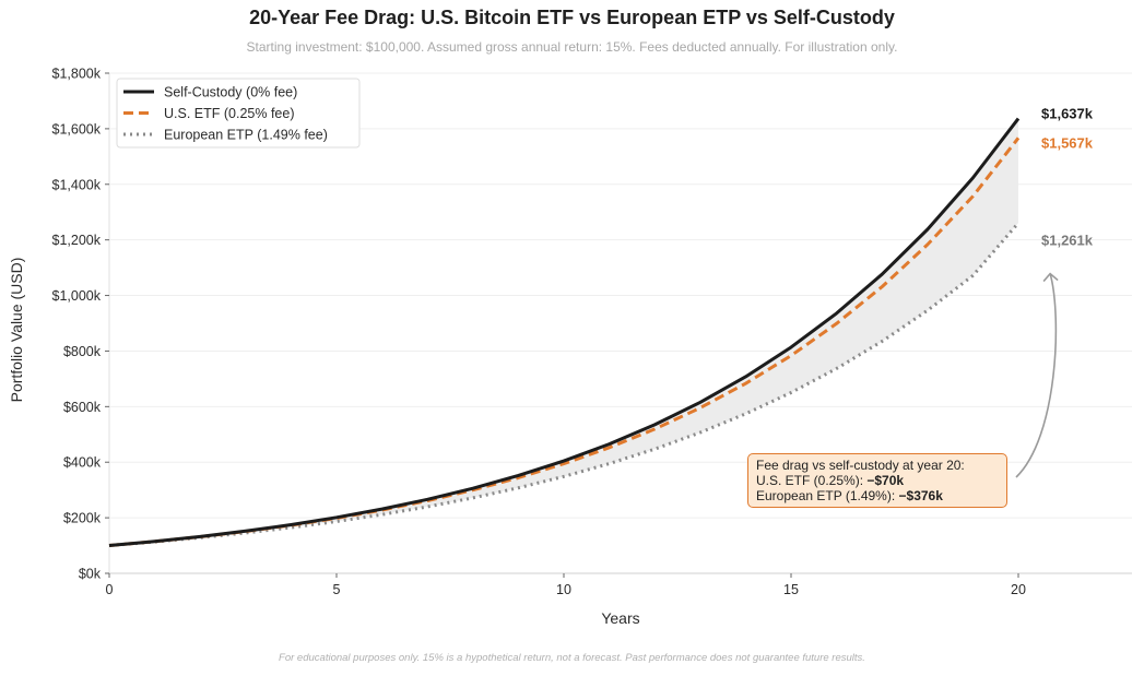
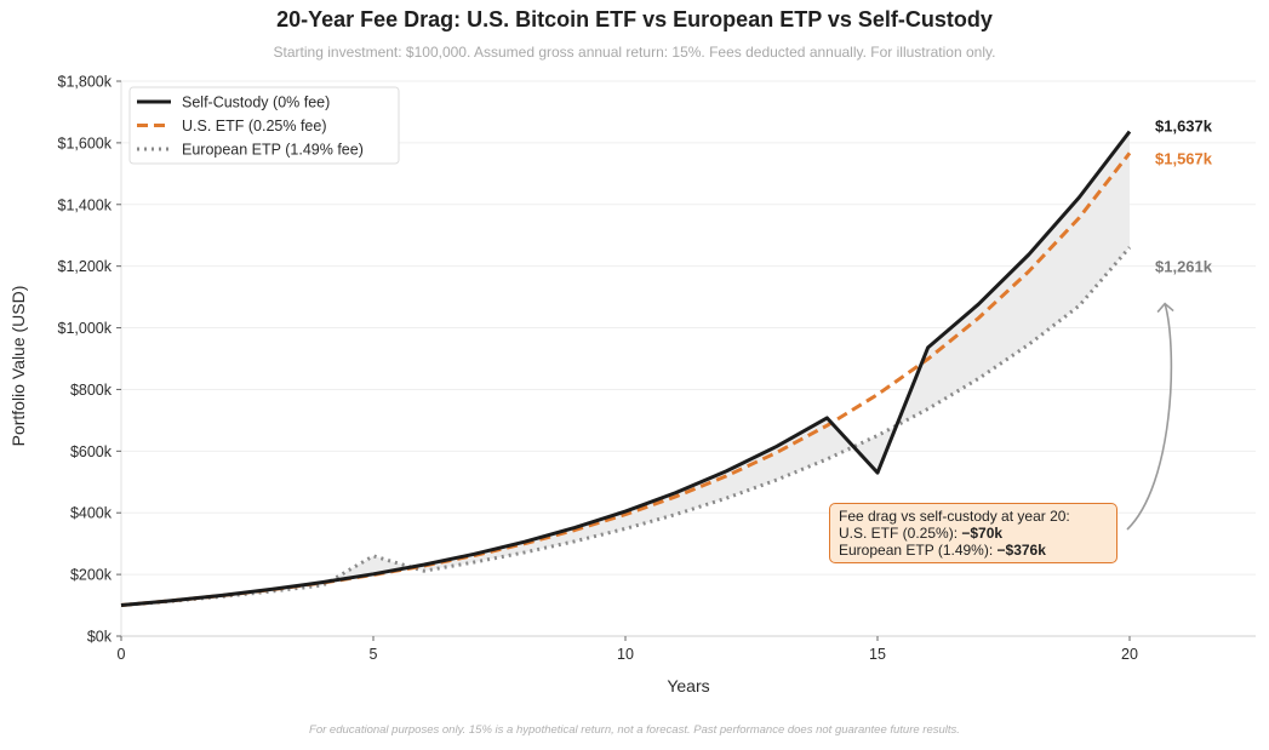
European ETP (1.49% fee)/5: $190k -> $260k
Self-Custody (0% fee)/15: $810k -> $530k
